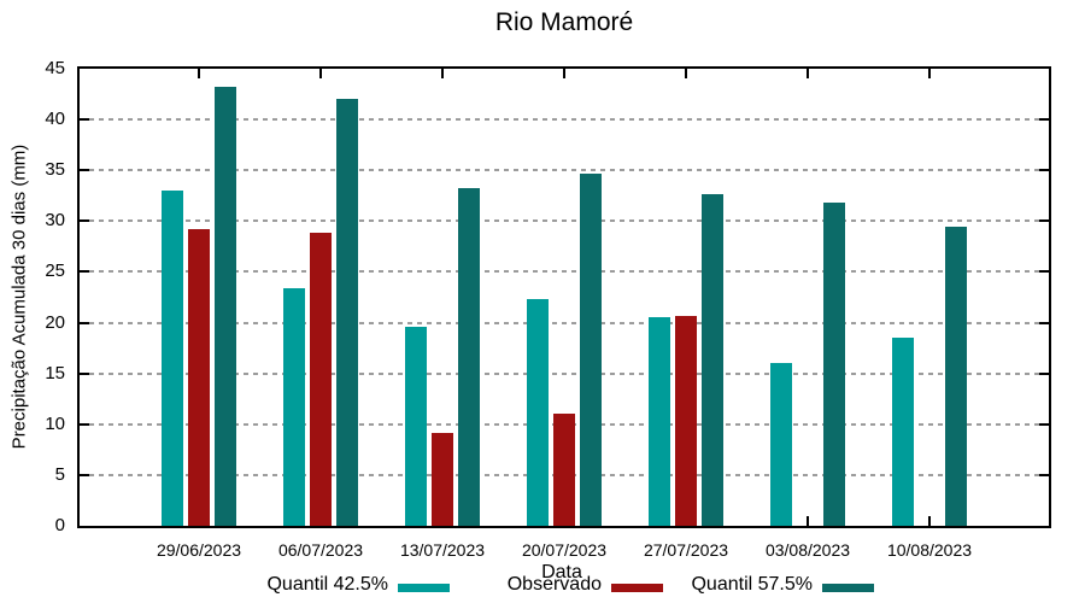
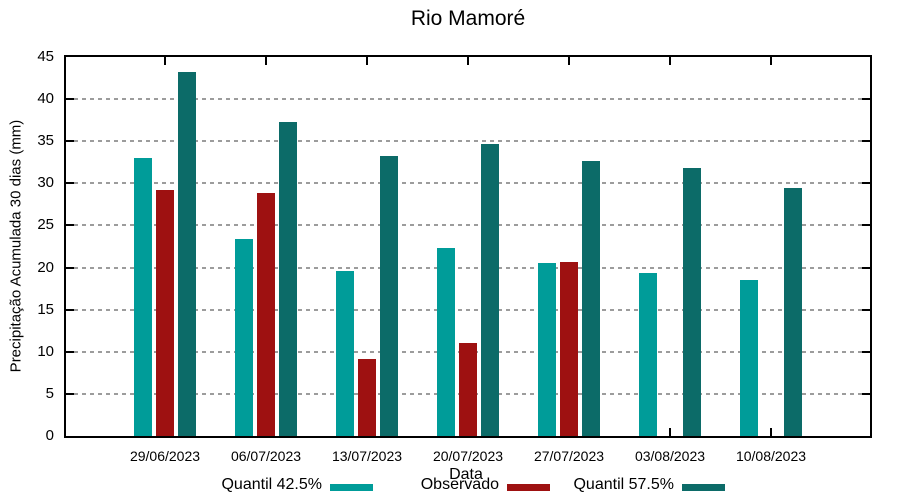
Quantil 57.5%/06/07/2023: 42 -> 37
Quantil 42.5%/03/08/2023: 16 -> 19
